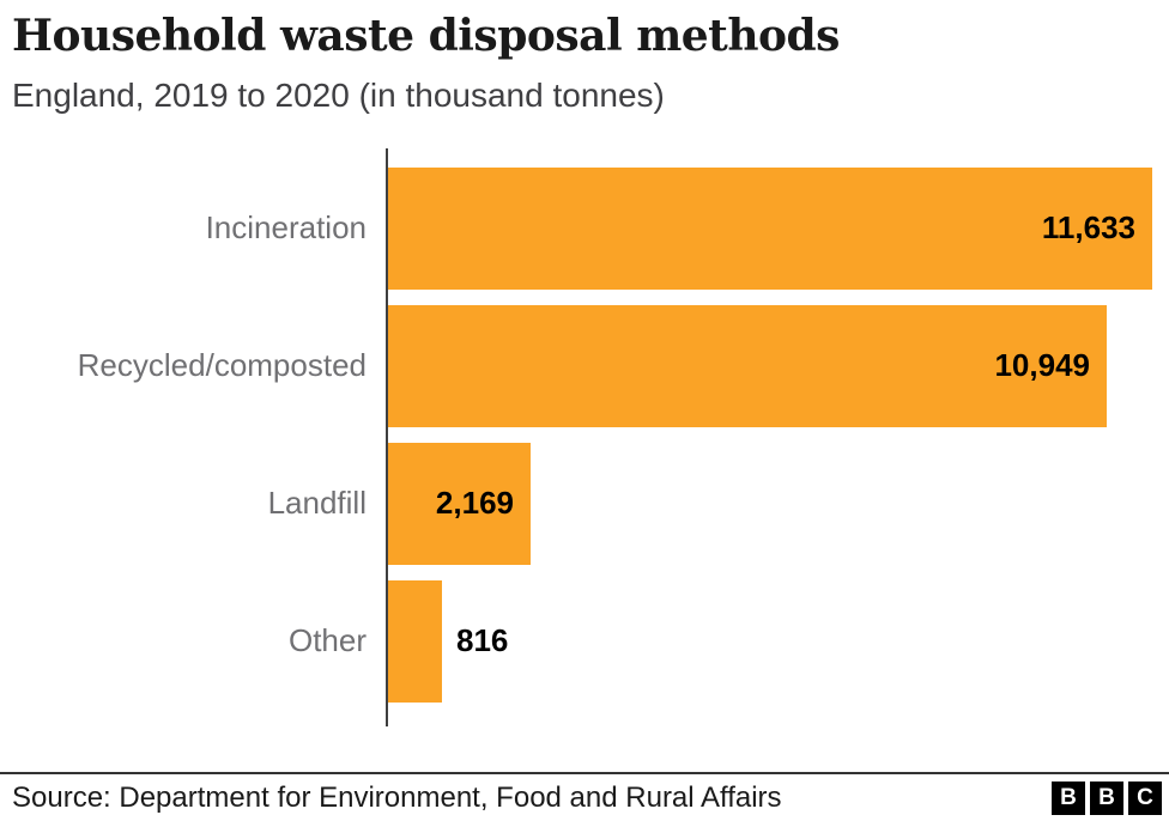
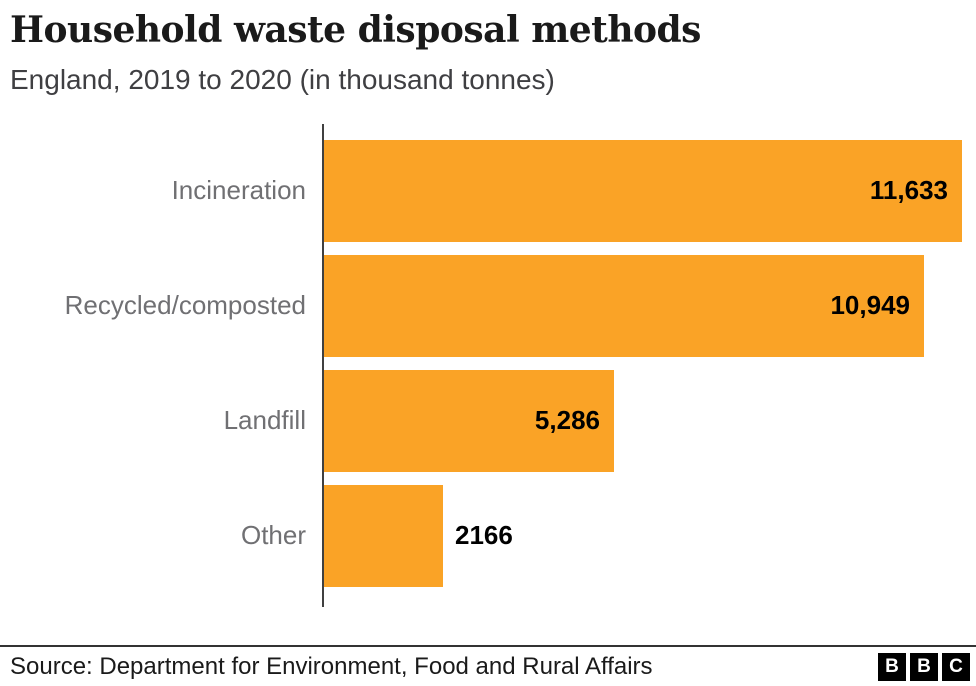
Landfill: 2,169 -> 5,286
Other: 816 -> 2166
